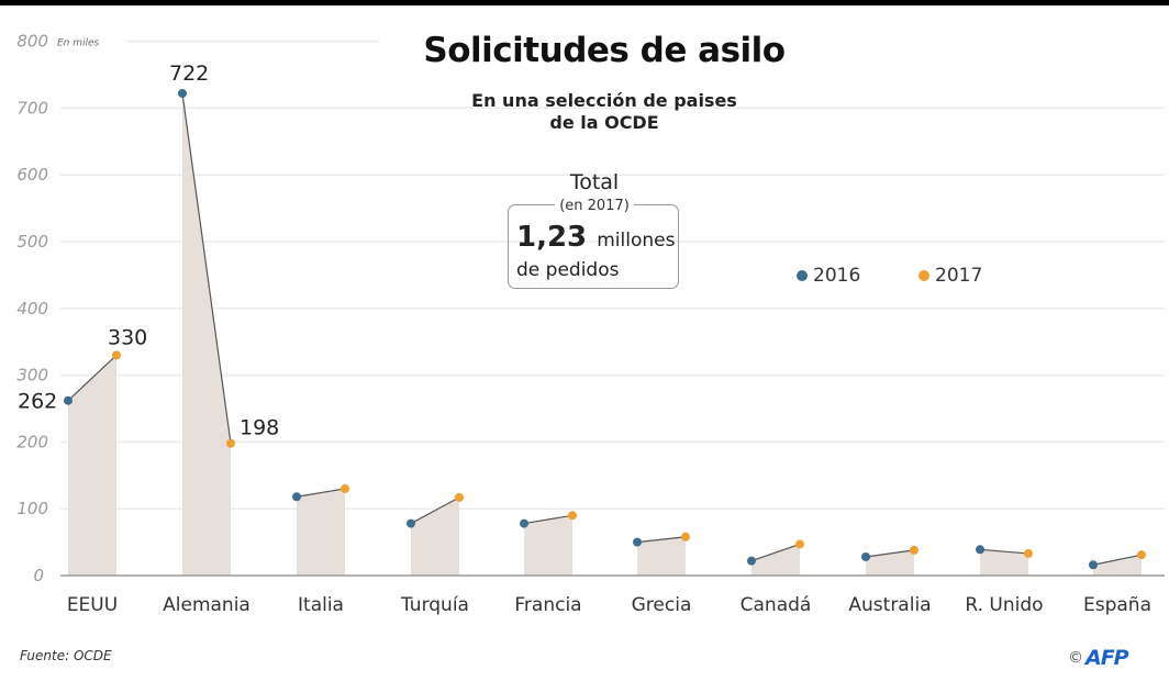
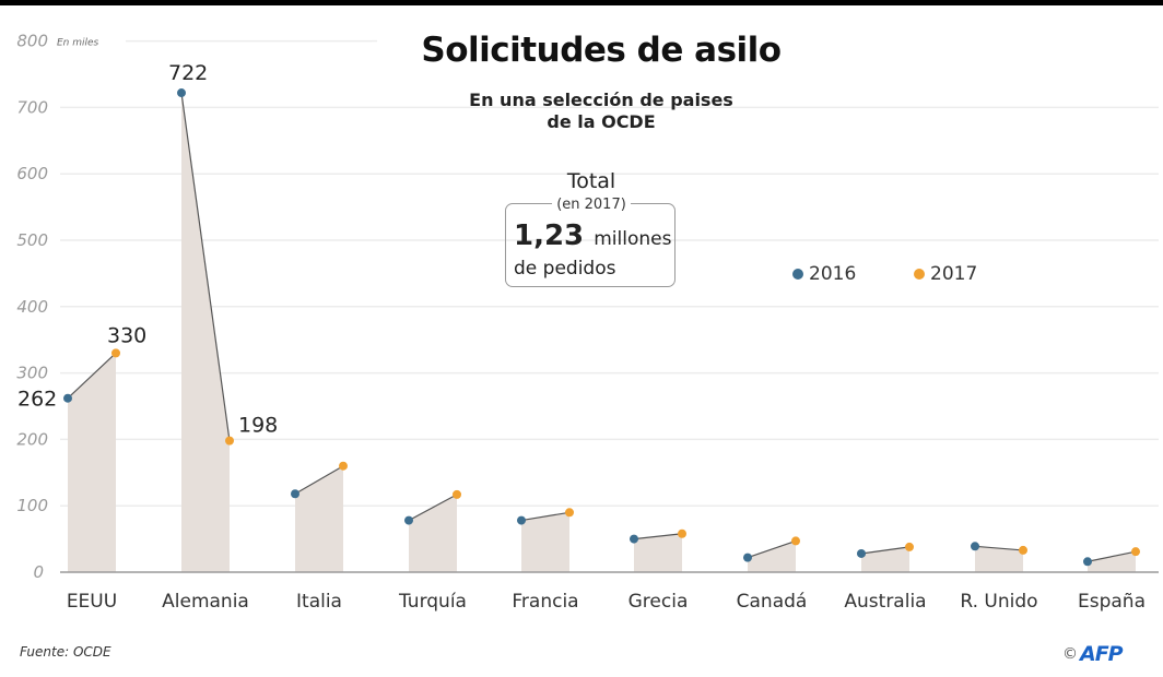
2017/Italia: 130 -> 160
